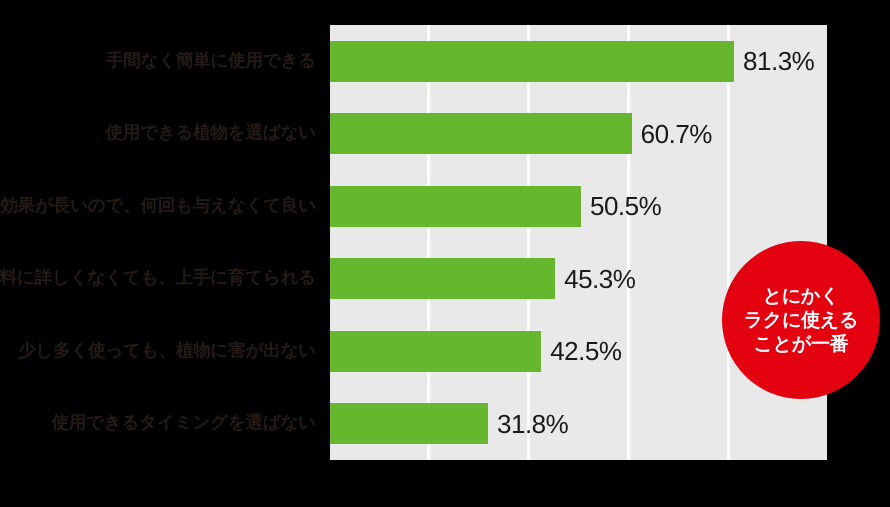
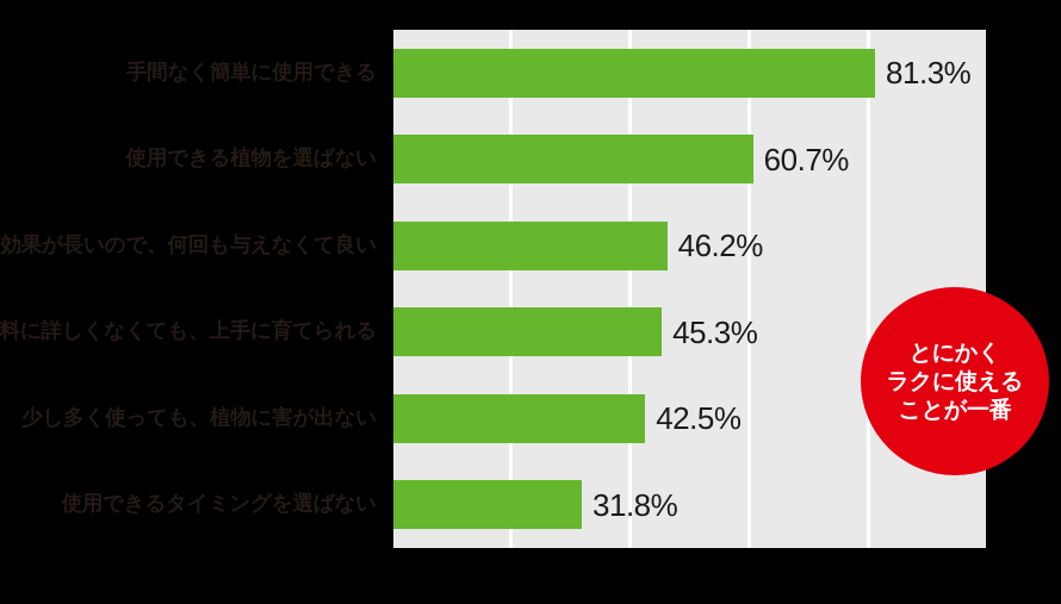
効果が長いので、何回も与えなくて良い: 50.5% -> 46.2%
